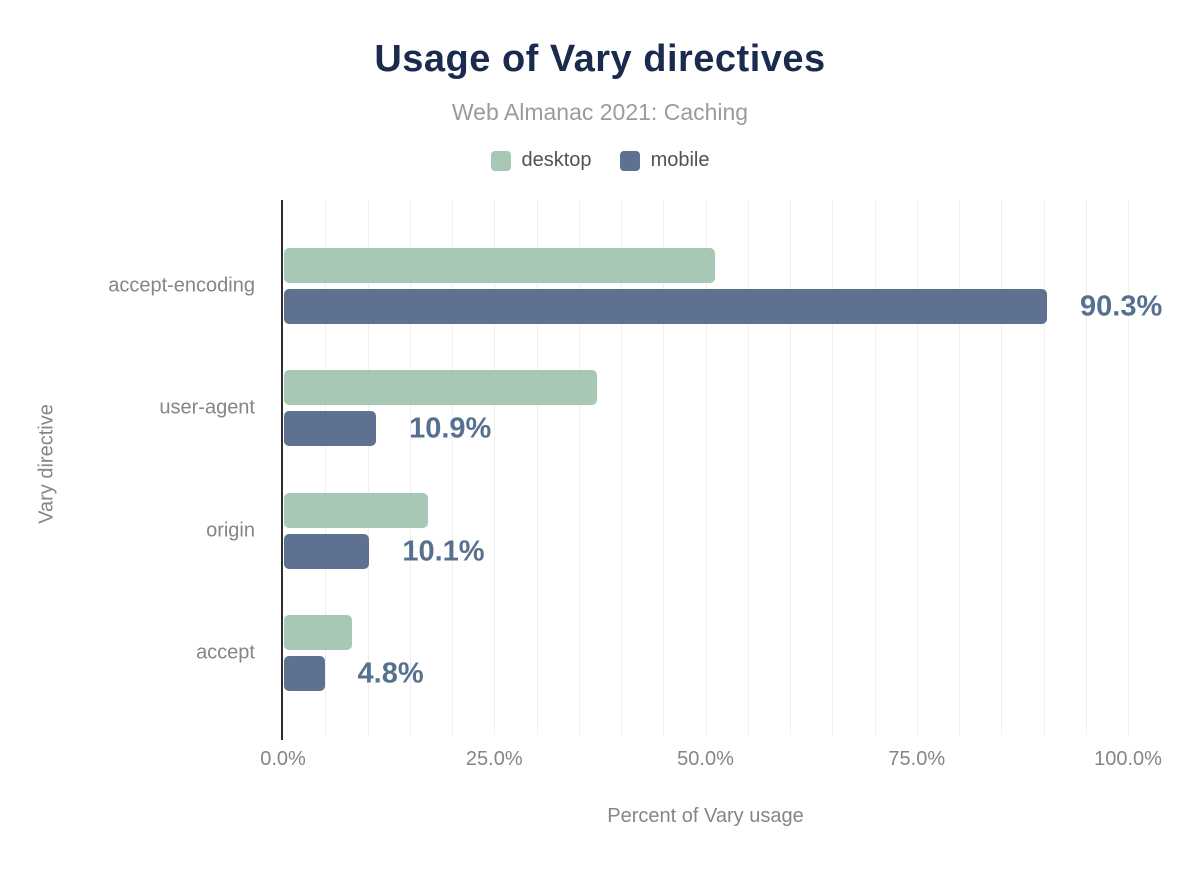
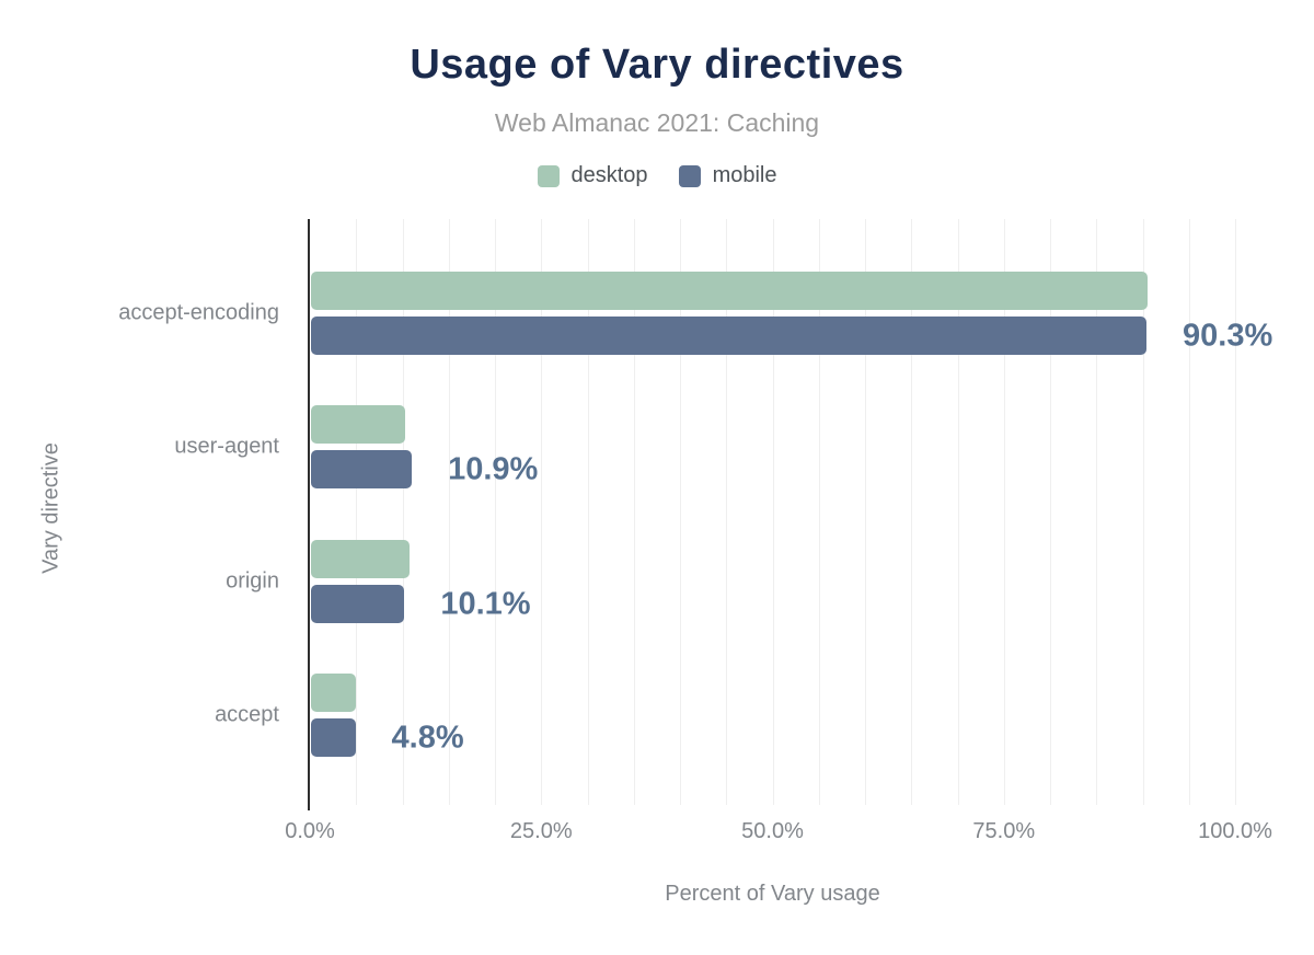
desktop/accept-encoding: 51% -> 90%
desktop/user-agent: 37% -> 10%
desktop/origin: 17% -> 11%
desktop/accept: 8% -> 5%
